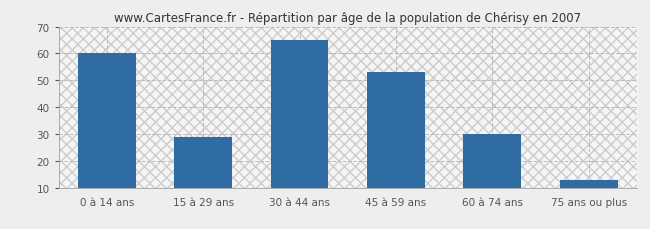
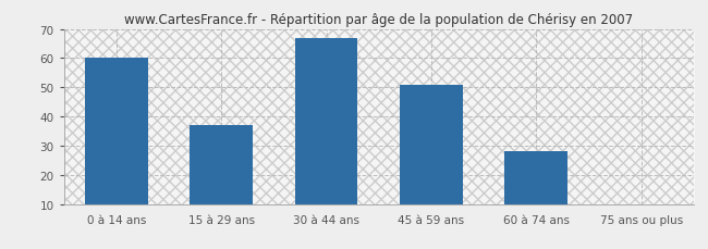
15 à 29 ans: 29 -> 37
30 à 44 ans: 65 -> 67
45 à 59 ans: 53 -> 51
60 à 74 ans: 30 -> 28
75 ans ou plus: 13 -> 10
